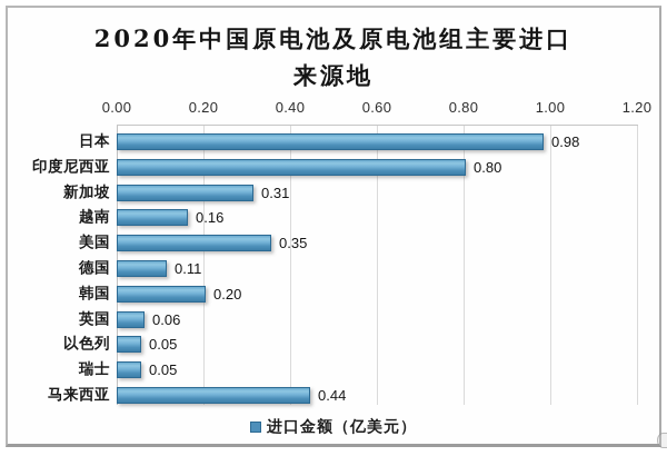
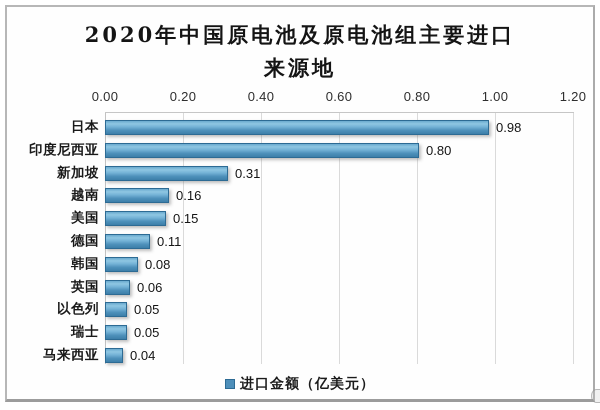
美国: 0.35 -> 0.15
韩国: 0.20 -> 0.08
马来西亚: 0.44 -> 0.04
